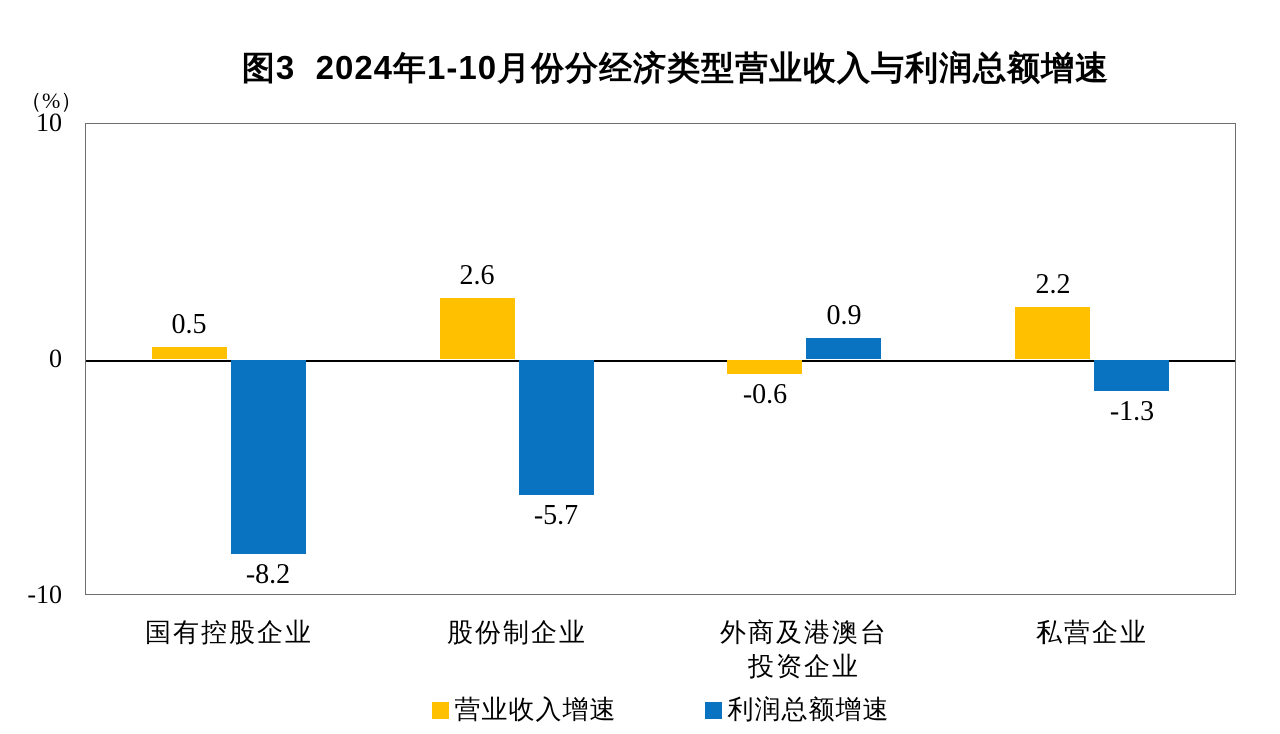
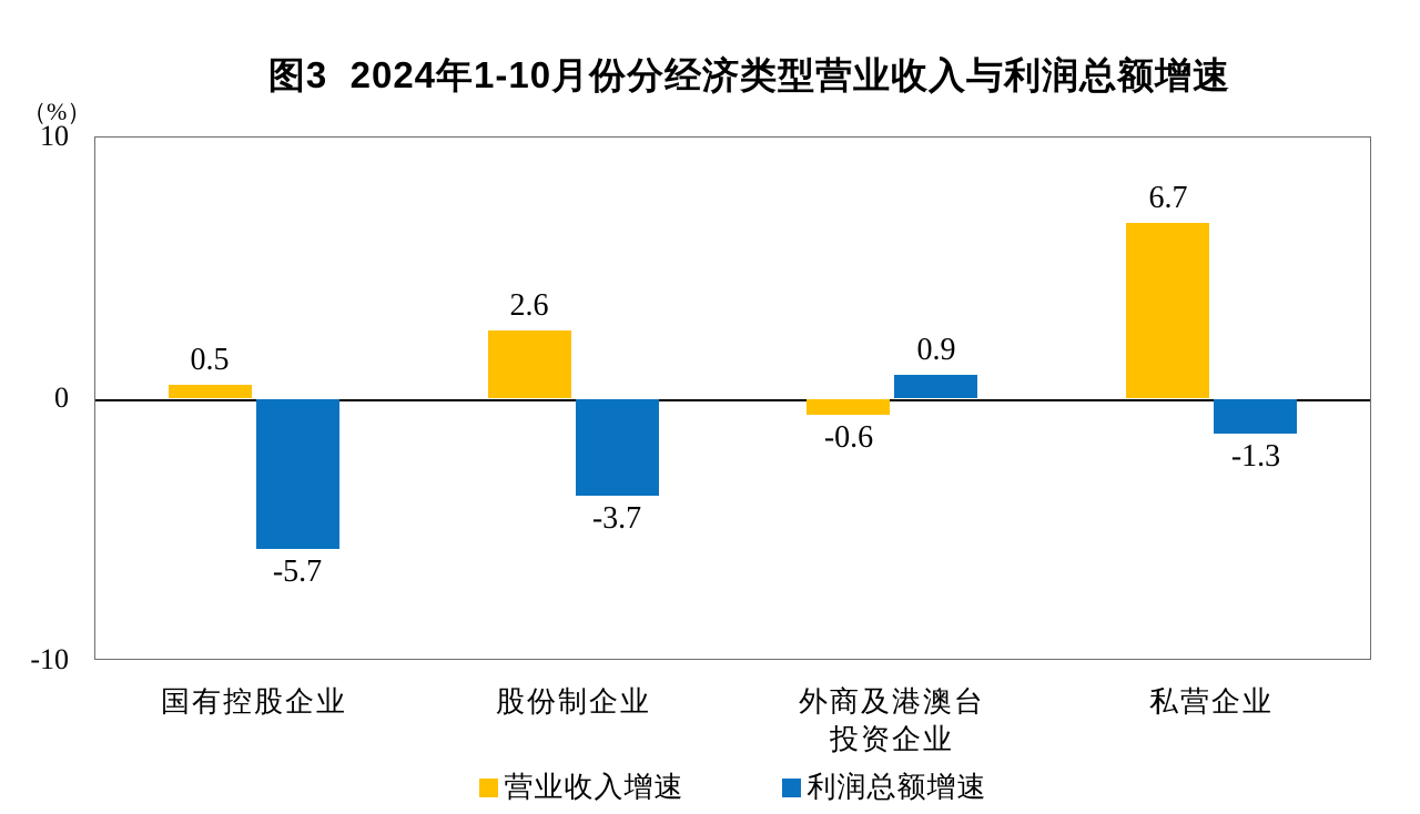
利润总额增速/国有控股企业: -8.2 -> -5.7
利润总额增速/股份制企业: -5.7 -> -3.7
营业收入增速/私营企业: 2.2 -> 6.7
